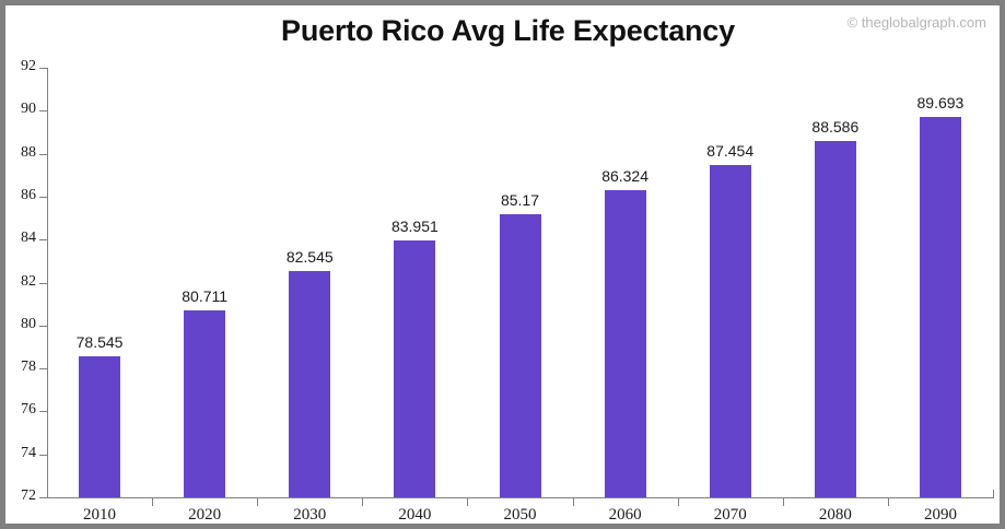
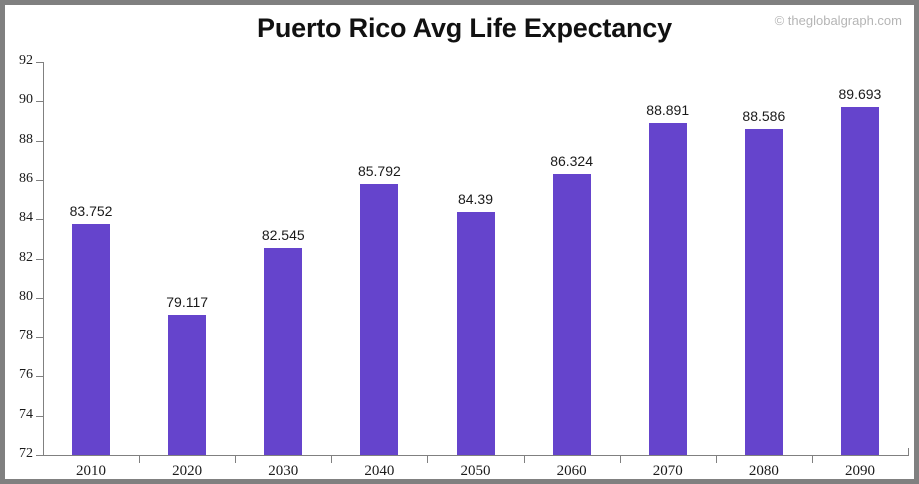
2010: 78.545 -> 83.752
2020: 80.711 -> 79.117
2040: 83.951 -> 85.792
2050: 85.17 -> 84.39
2070: 87.454 -> 88.891
